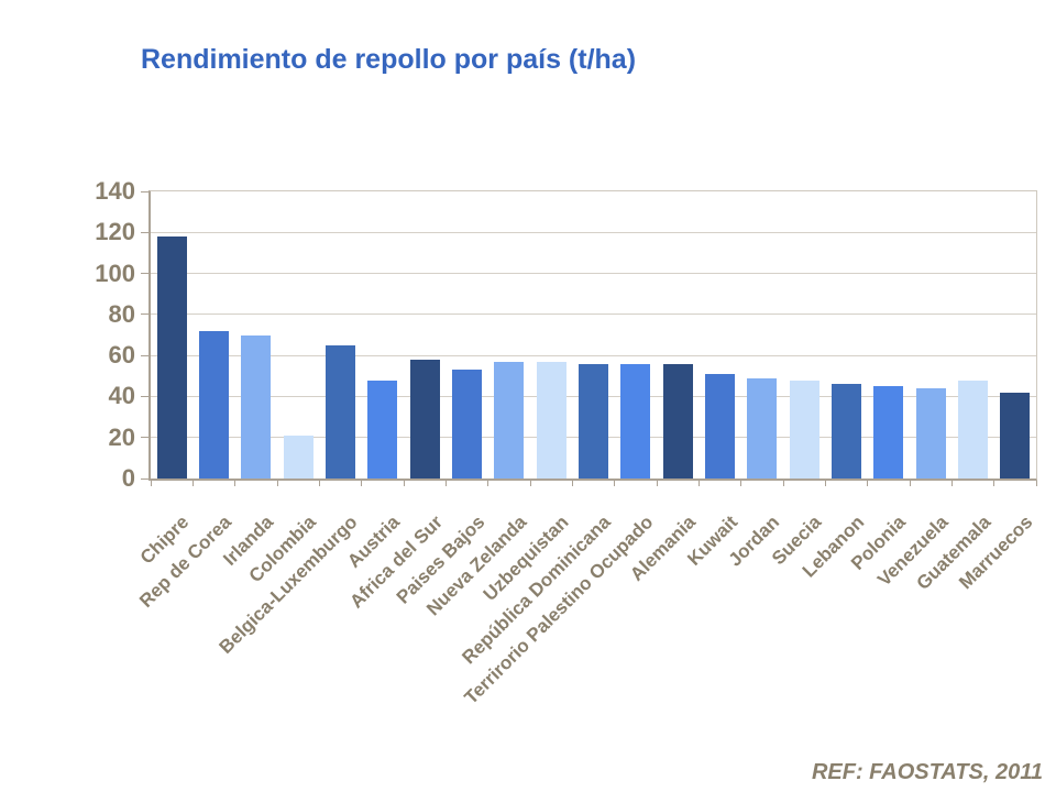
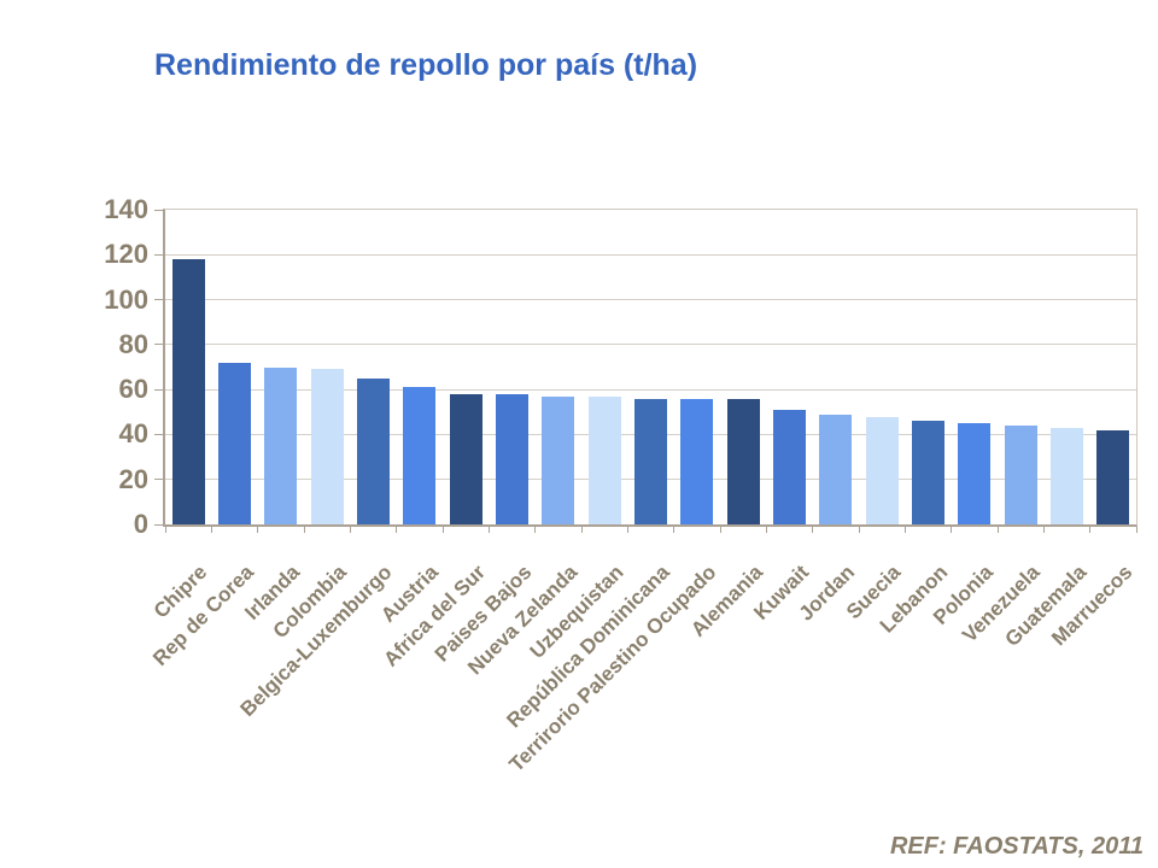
Colombia: 21 -> 69
Austria: 48 -> 61
Paises Bajos: 53 -> 58
Guatemala: 48 -> 43
